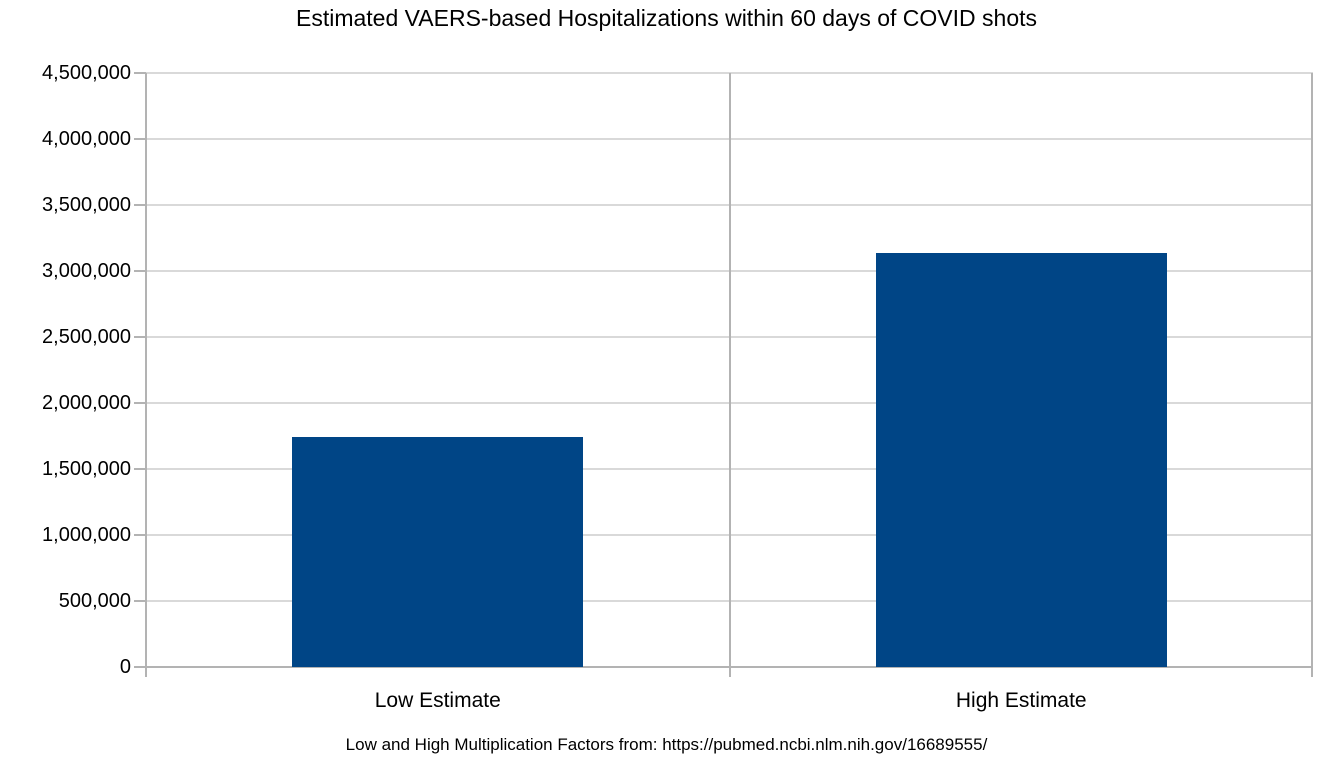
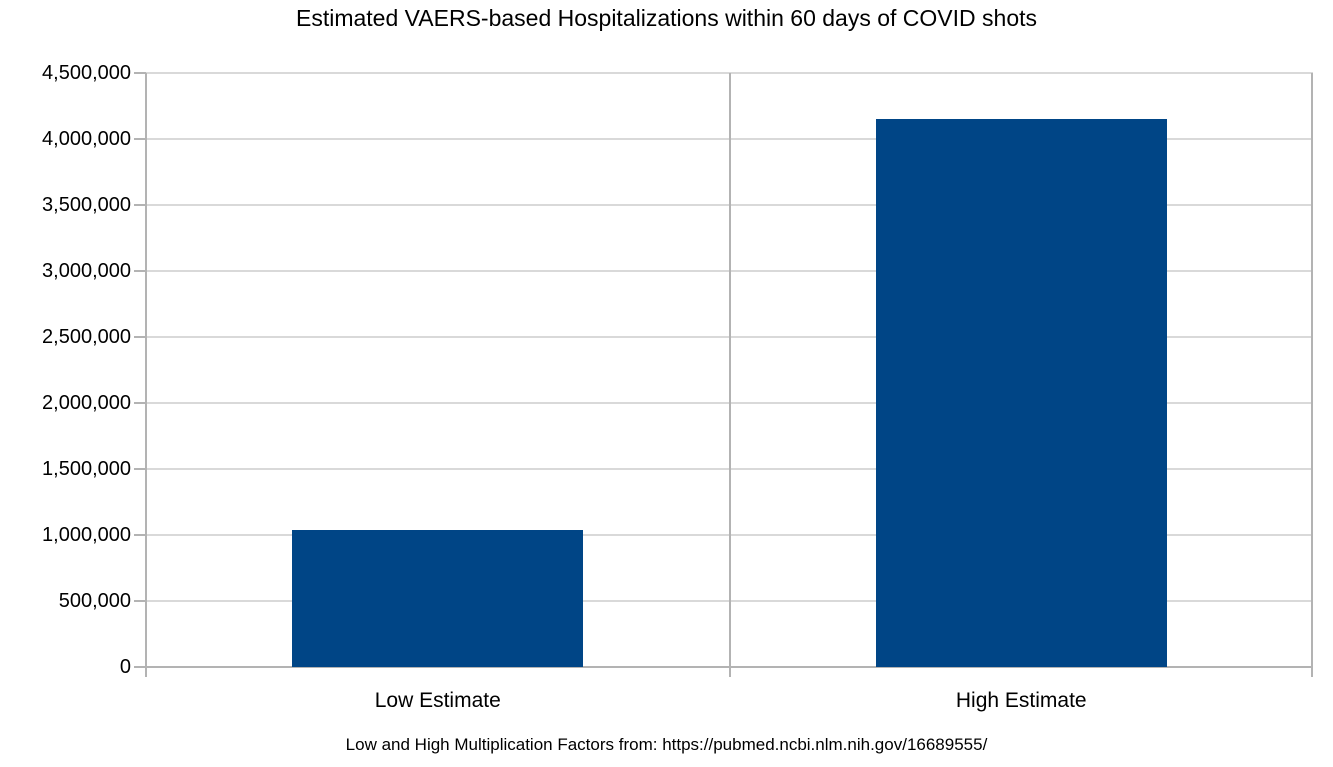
Low Estimate: 1740000 -> 1040000
High Estimate: 3140000 -> 4150000
